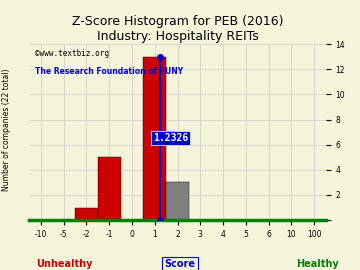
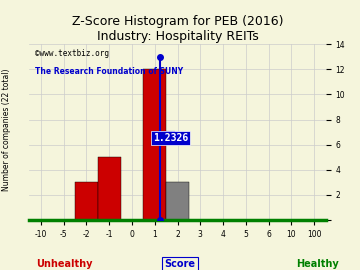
-2: 1 -> 3
1: 13 -> 12
